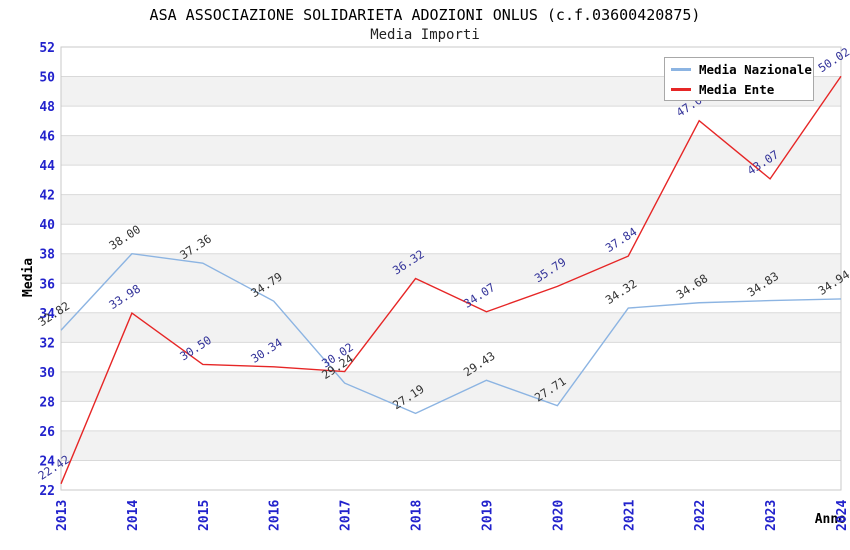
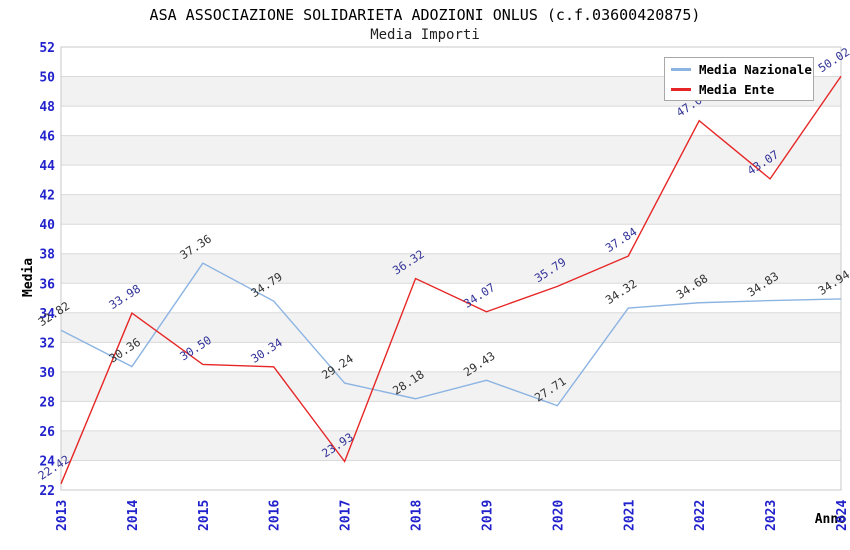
Media Nazionale/2014: 38.00 -> 30.36
Media Ente/2017: 30.02 -> 23.93
Media Nazionale/2018: 27.19 -> 28.18
